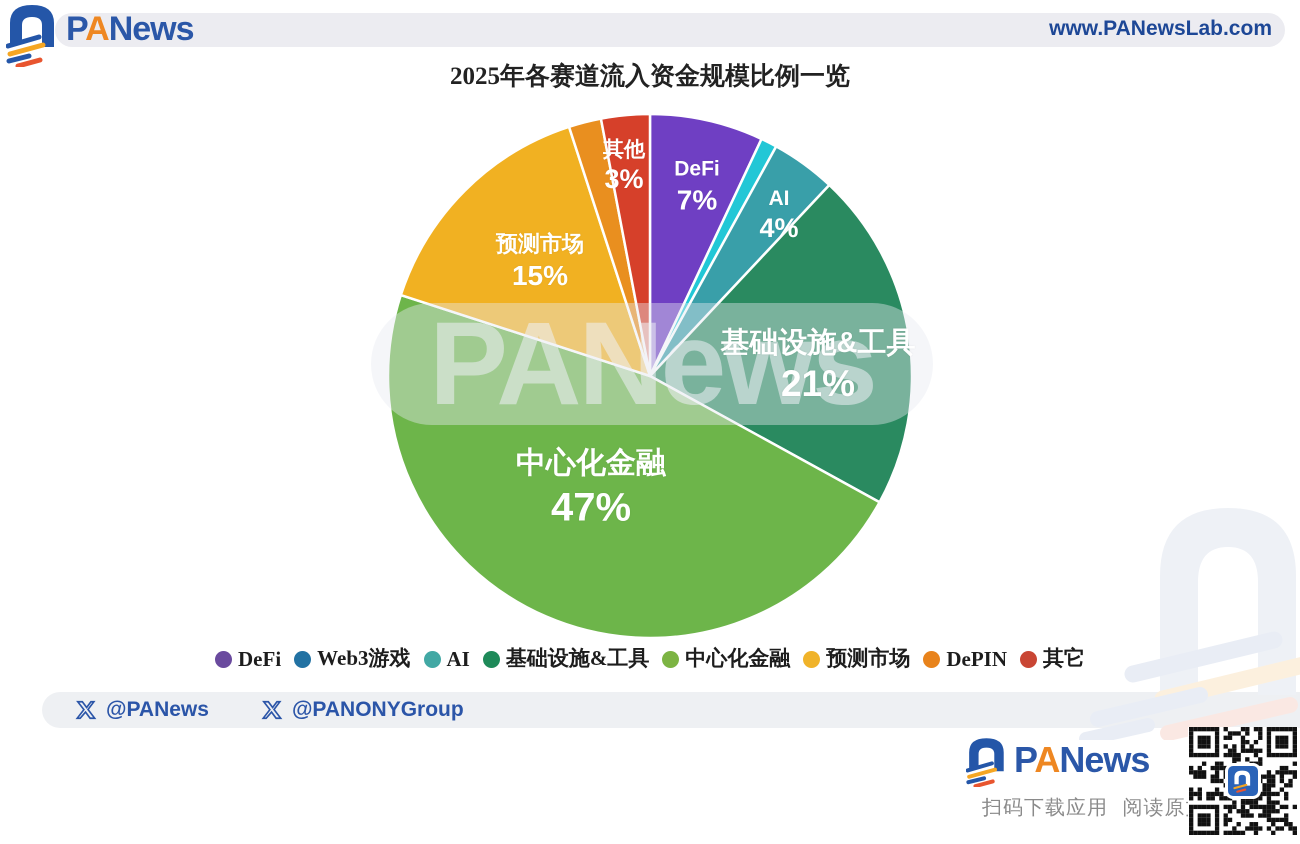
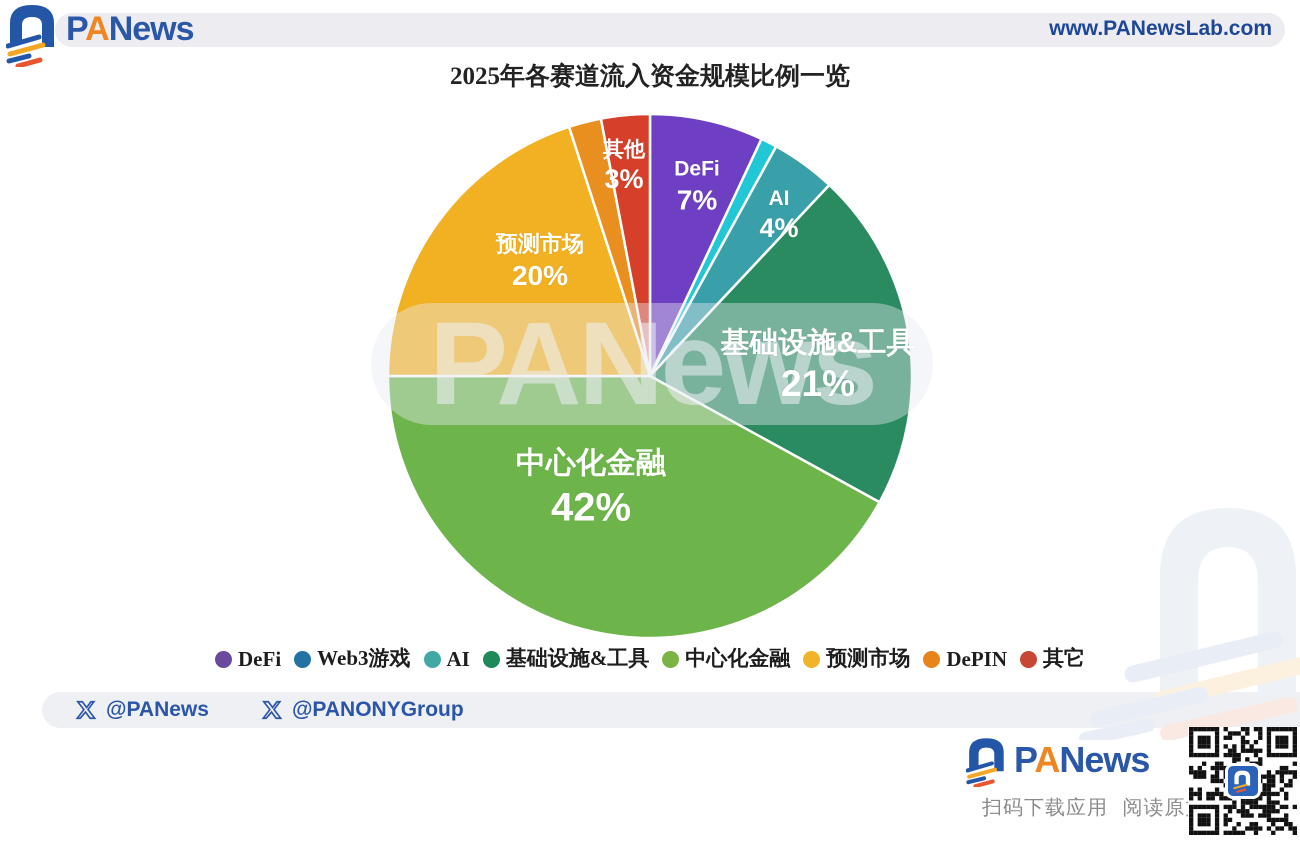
中心化金融: 47% -> 42%
预测市场: 15% -> 20%
